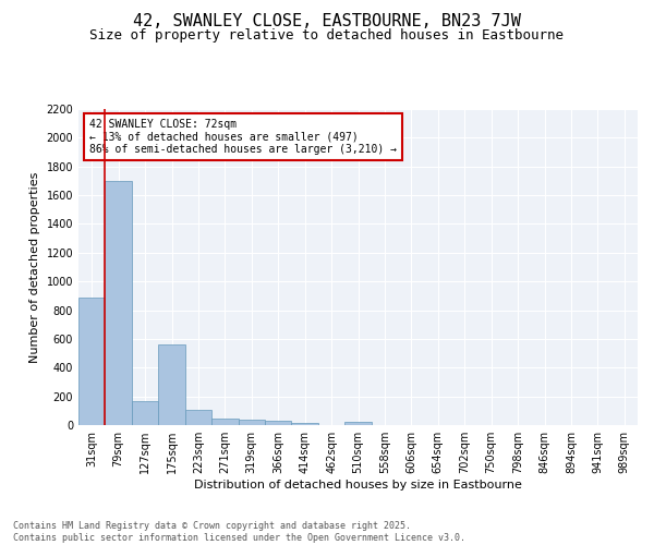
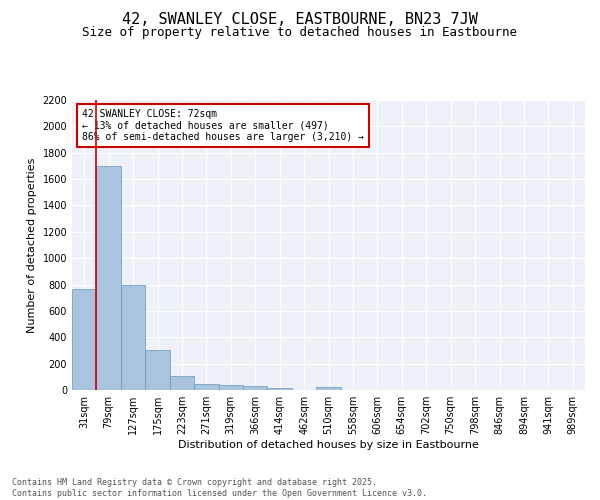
31sqm: 890 -> 770
127sqm: 170 -> 800
175sqm: 560 -> 300
